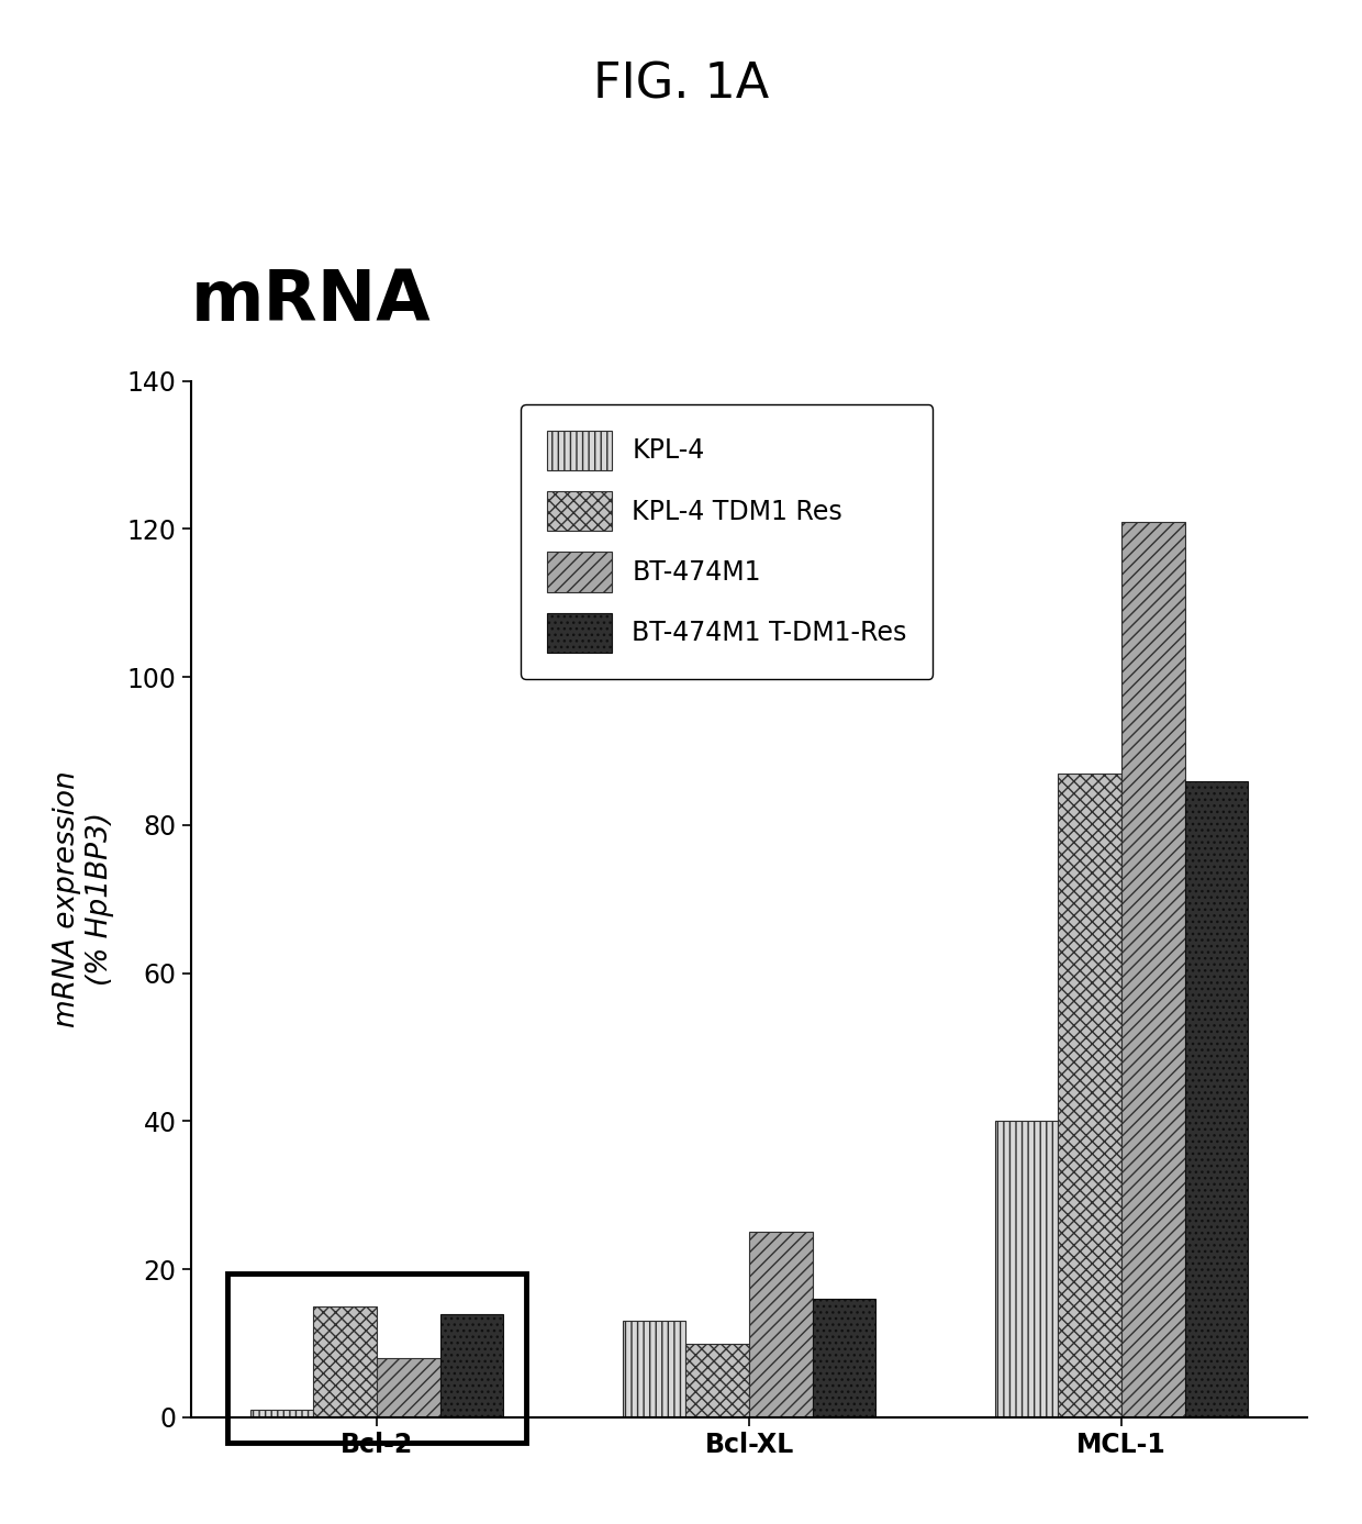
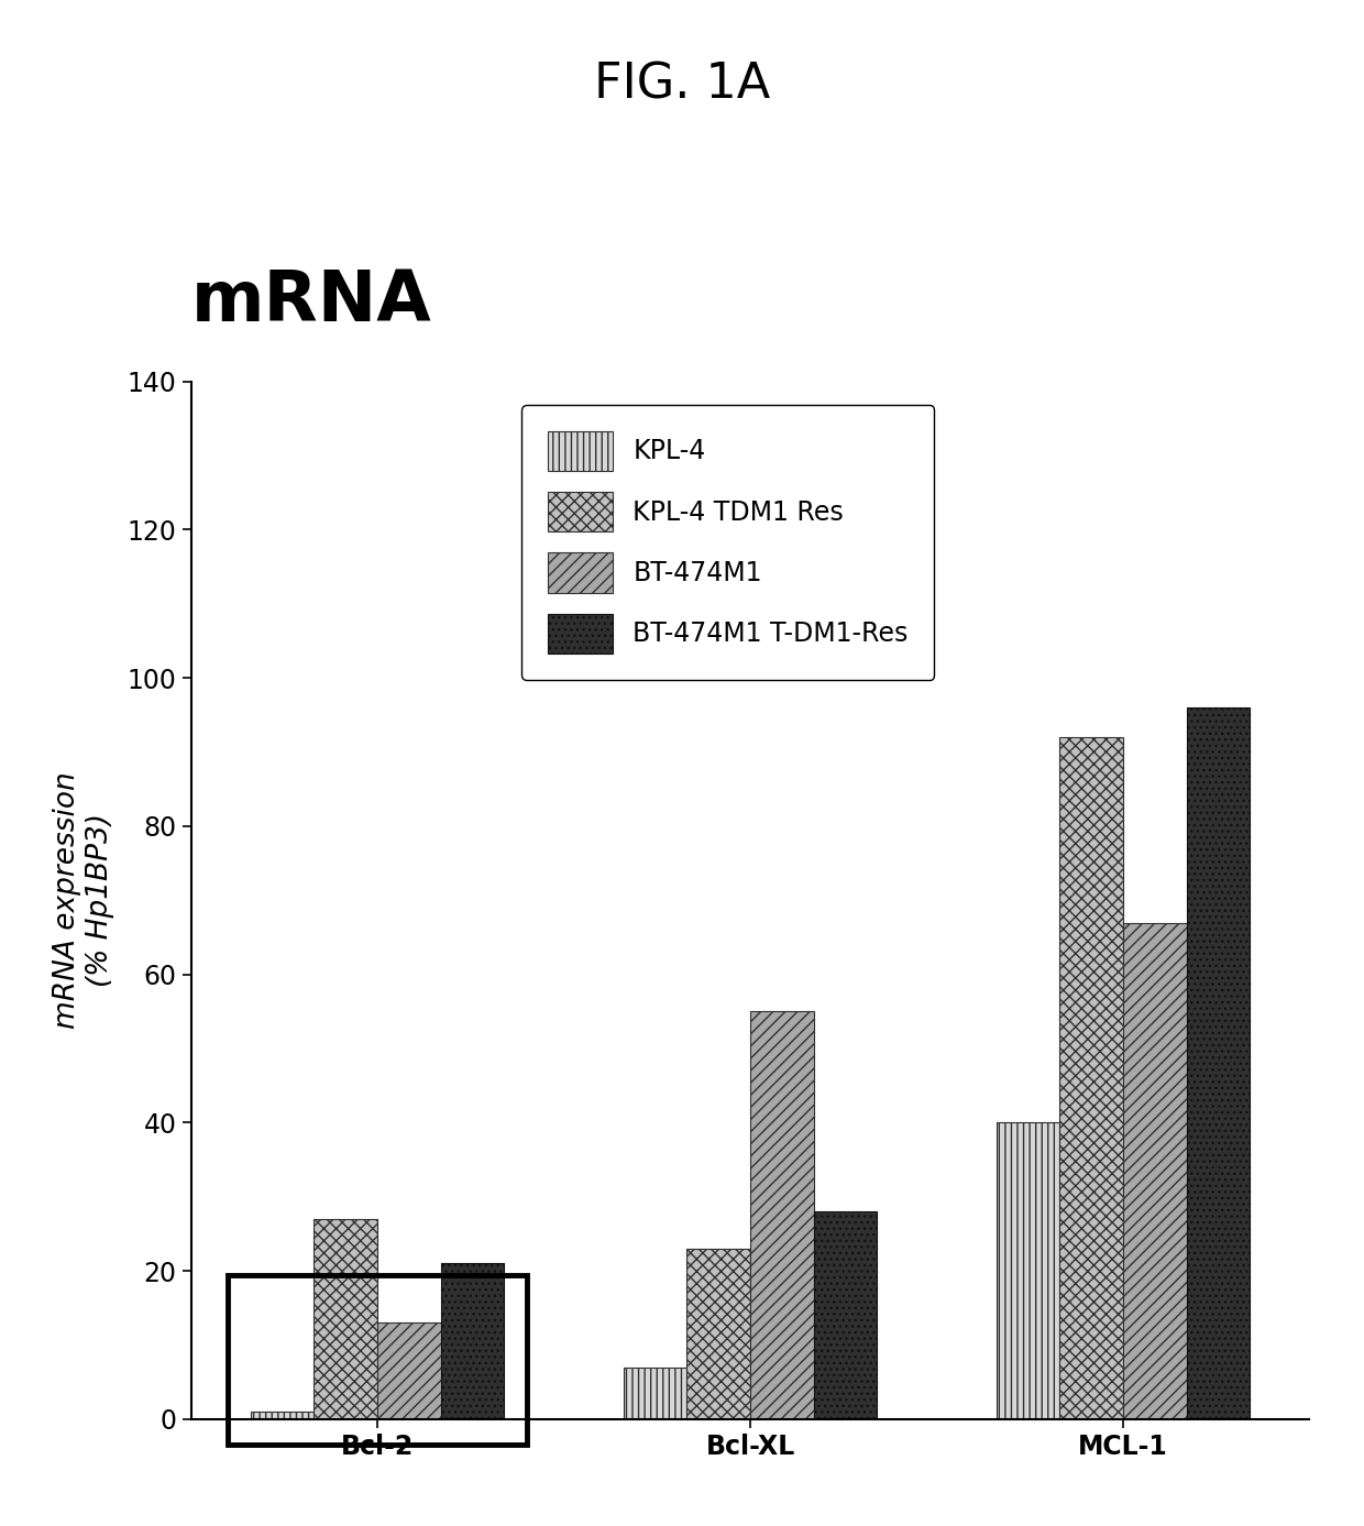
KPL-4 TDM1 Res/Bcl-2: 15 -> 27
BT-474M1/Bcl-2: 8 -> 13
BT-474M1 T-DM1-Res/Bcl-2: 14 -> 21
KPL-4/Bcl-XL: 13 -> 7
KPL-4 TDM1 Res/Bcl-XL: 10 -> 23
BT-474M1/Bcl-XL: 25 -> 55
BT-474M1 T-DM1-Res/Bcl-XL: 16 -> 28
KPL-4 TDM1 Res/MCL-1: 87 -> 92
BT-474M1/MCL-1: 121 -> 67
BT-474M1 T-DM1-Res/MCL-1: 86 -> 96
